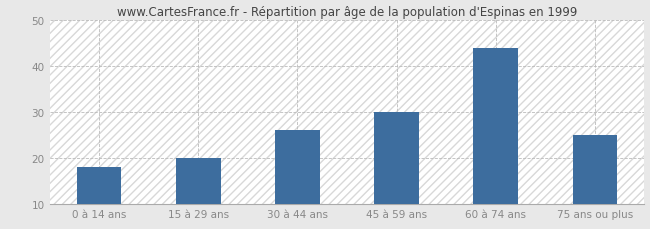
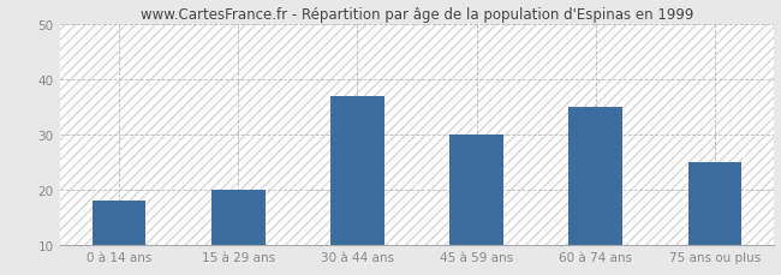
30 à 44 ans: 26 -> 37
60 à 74 ans: 44 -> 35
